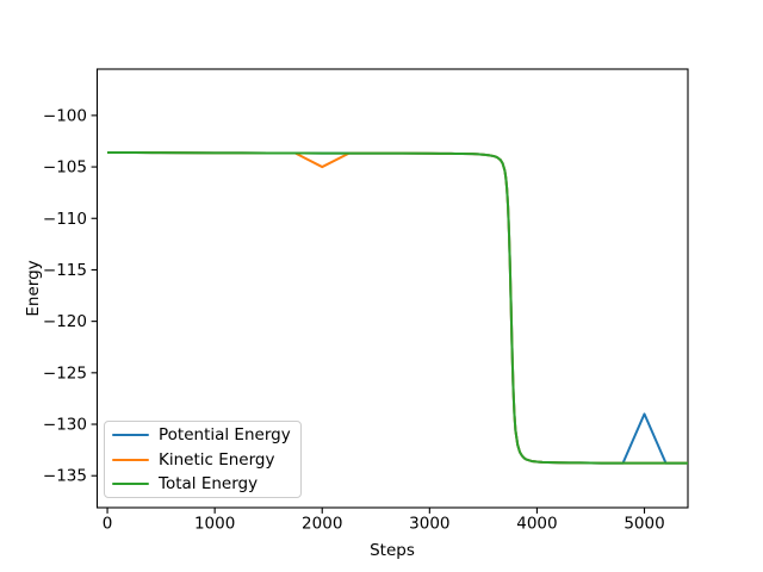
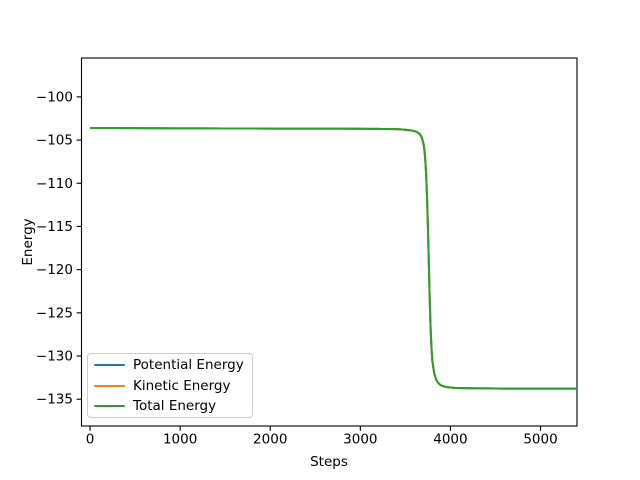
Kinetic Energy/2000: -105 -> -104
Potential Energy/5000: -129 -> -134
